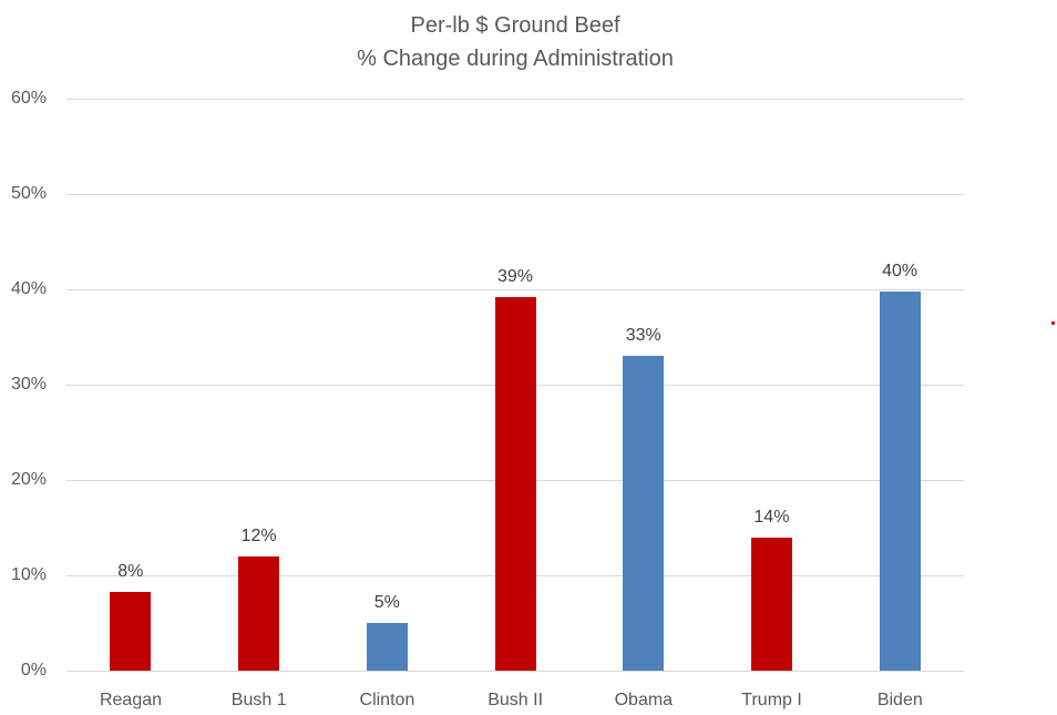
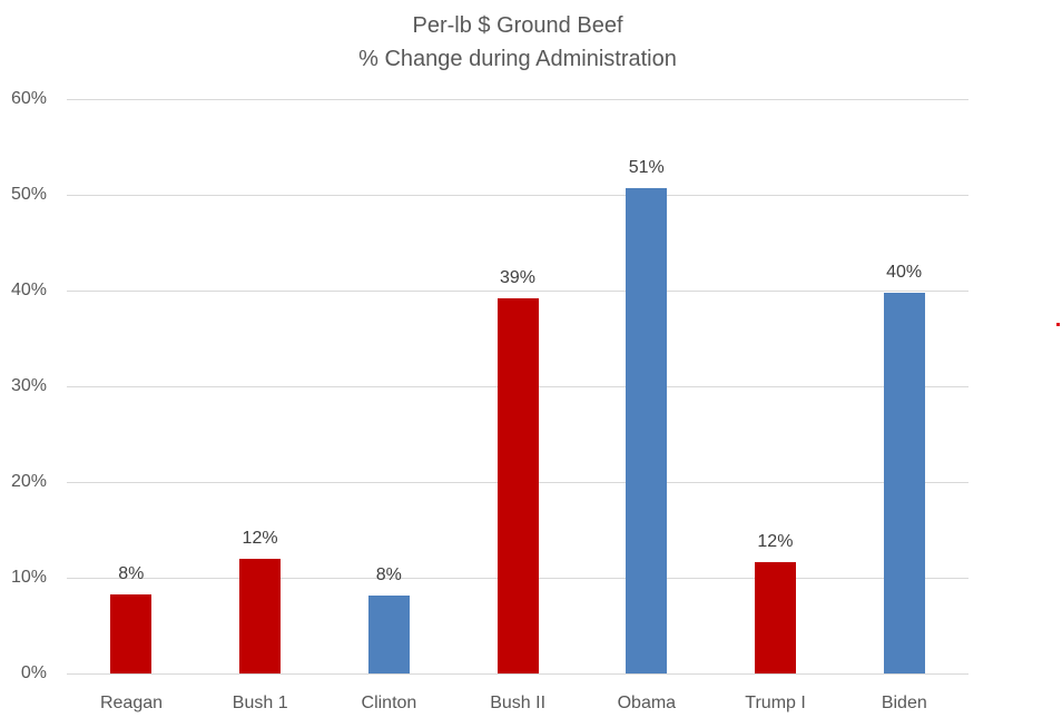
Clinton: 5% -> 8%
Obama: 33% -> 51%
Trump I: 14% -> 12%
